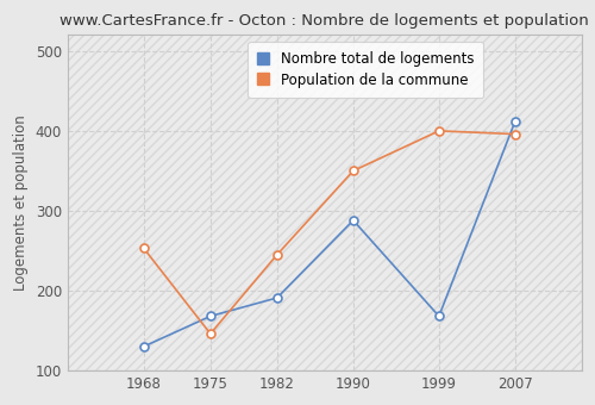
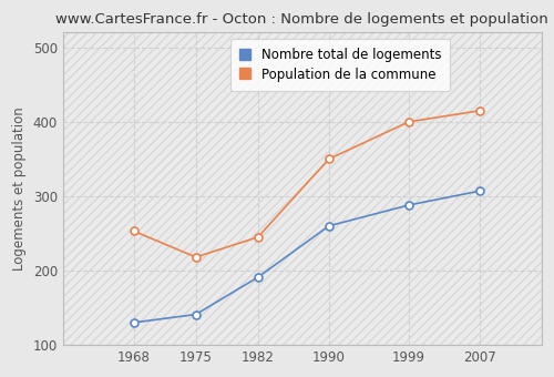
Nombre total de logements/1975: 168 -> 141
Population de la commune/1975: 146 -> 218
Nombre total de logements/1990: 288 -> 260
Nombre total de logements/1999: 168 -> 288
Nombre total de logements/2007: 412 -> 307
Population de la commune/2007: 396 -> 415
